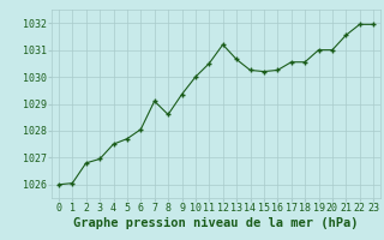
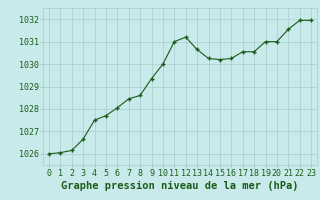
2: 1026.80 -> 1026.15
3: 1026.95 -> 1026.65
7: 1029.10 -> 1028.45
11: 1030.50 -> 1031.00
